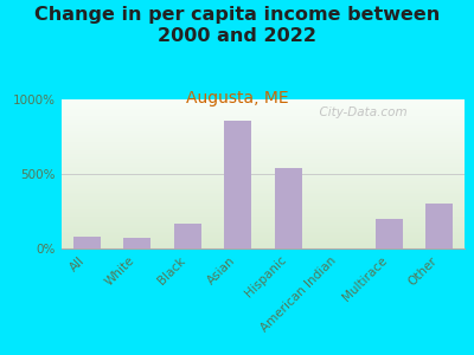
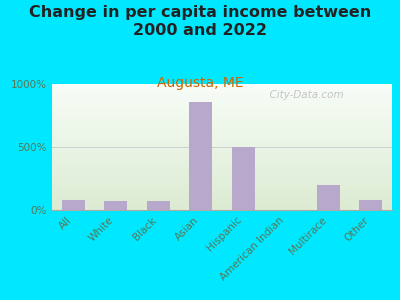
Black: 170% -> 70%
Hispanic: 540% -> 500%
Other: 300% -> 80%
